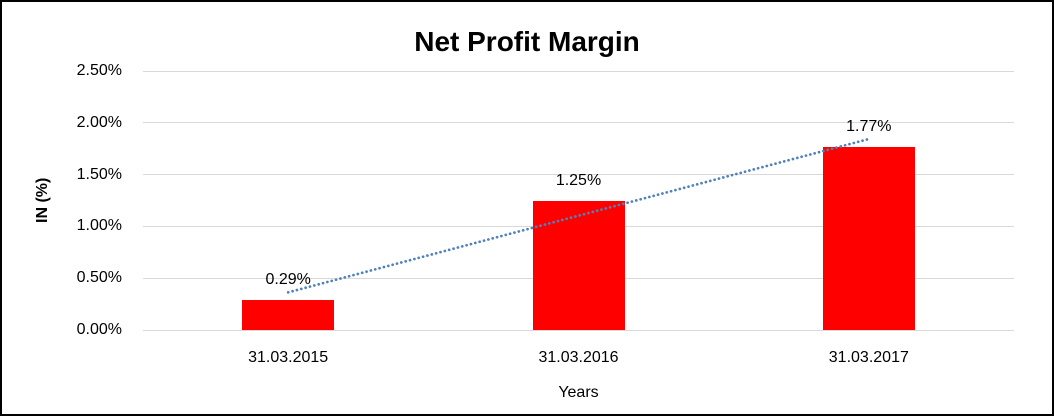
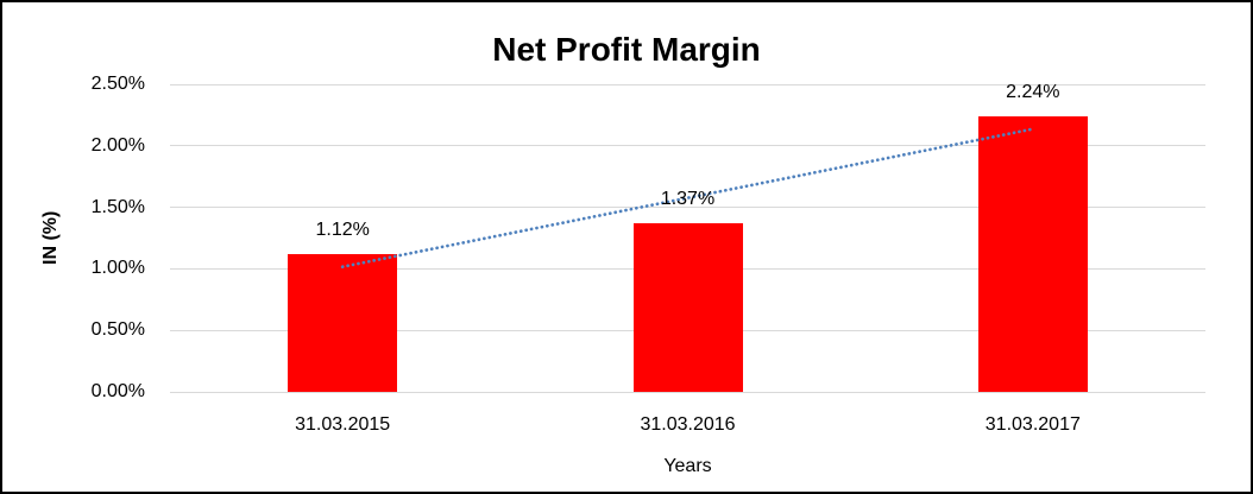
31.03.2015: 0.29% -> 1.12%
31.03.2016: 1.25% -> 1.37%
31.03.2017: 1.77% -> 2.24%
